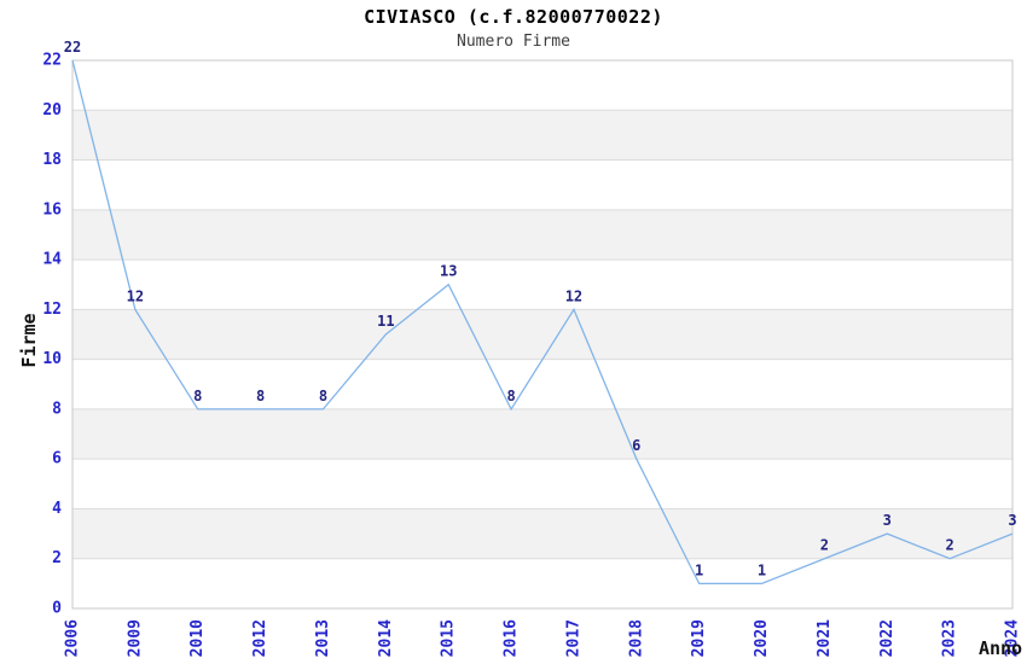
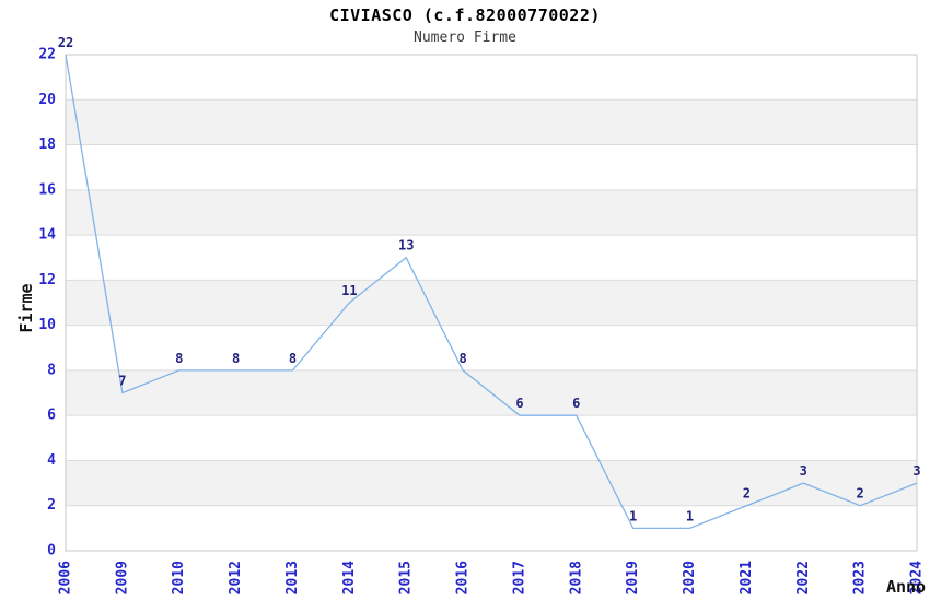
2009: 12 -> 7
2017: 12 -> 6
